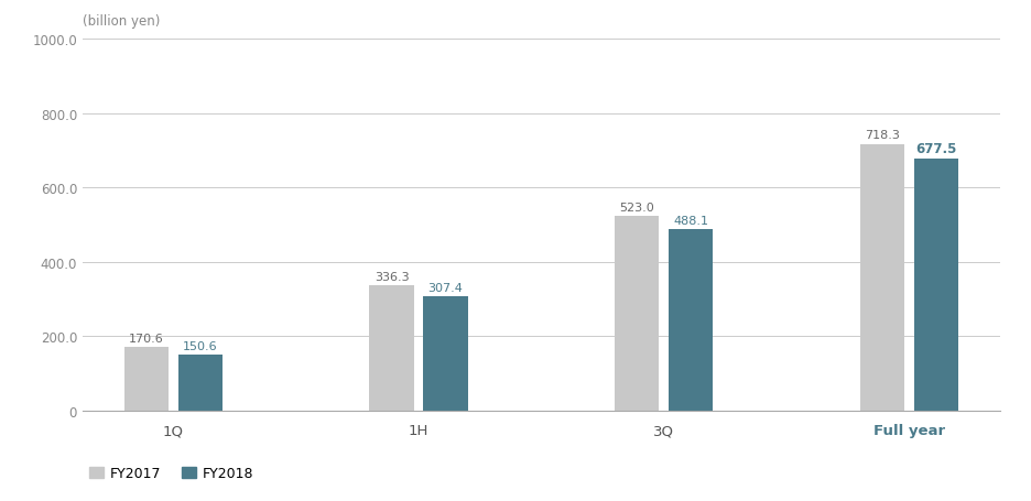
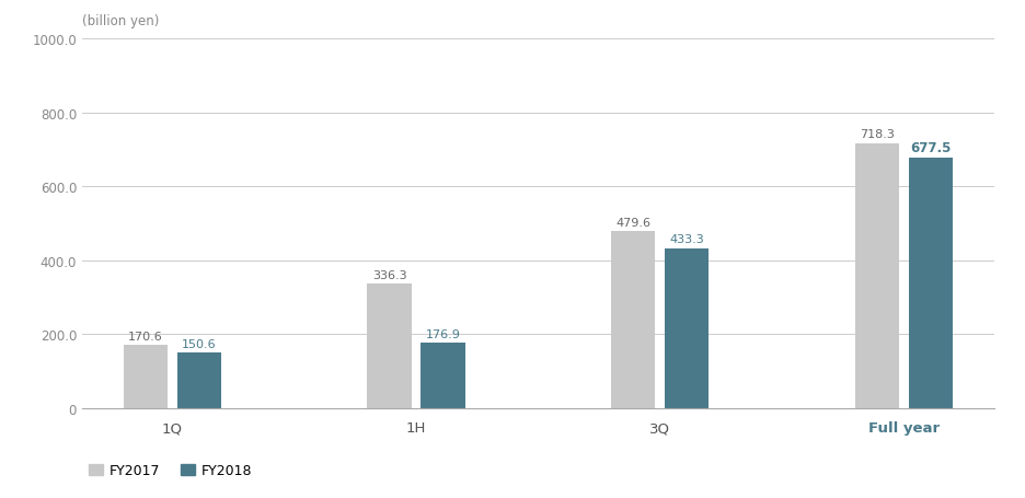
FY2018/1H: 307.4 -> 176.9
FY2017/3Q: 523.0 -> 479.6
FY2018/3Q: 488.1 -> 433.3
